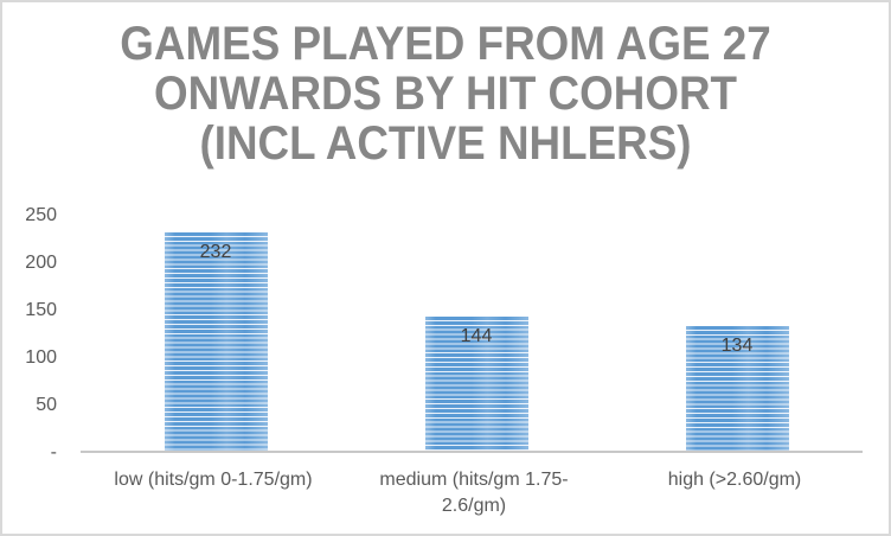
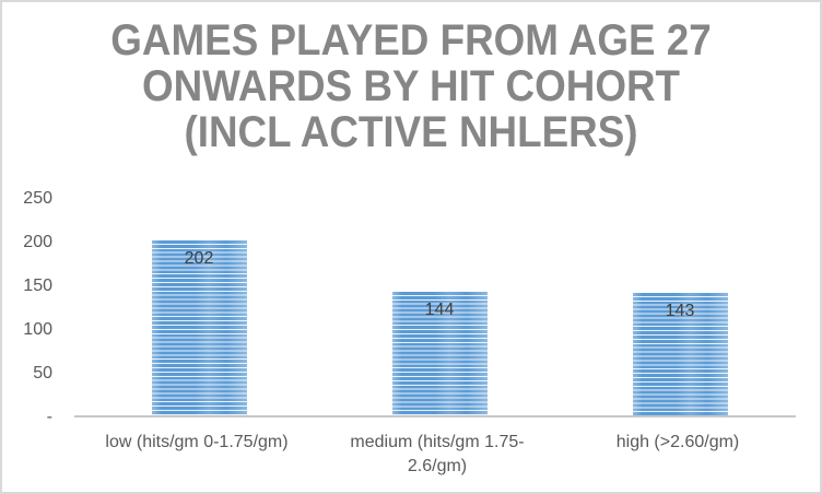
low (hits/gm 0-1.75/gm): 232 -> 202
high (>2.60/gm): 134 -> 143
